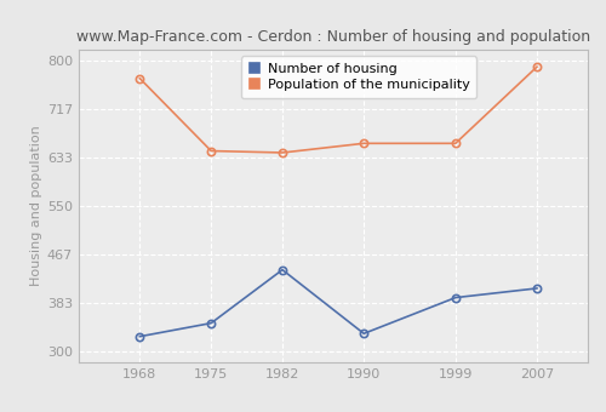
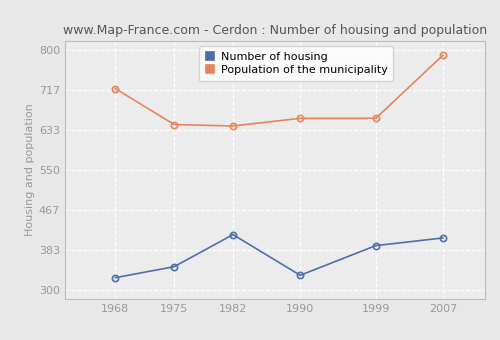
Population of the municipality/1968: 770 -> 720
Number of housing/1982: 440 -> 415
